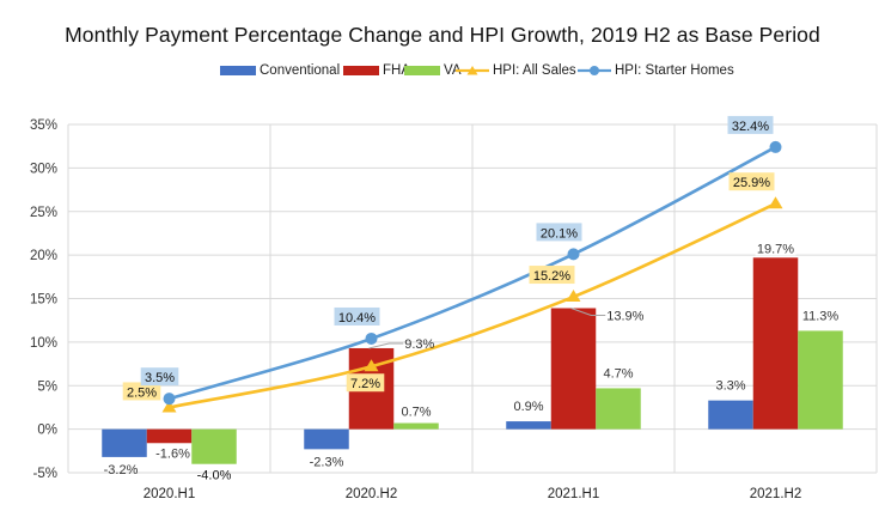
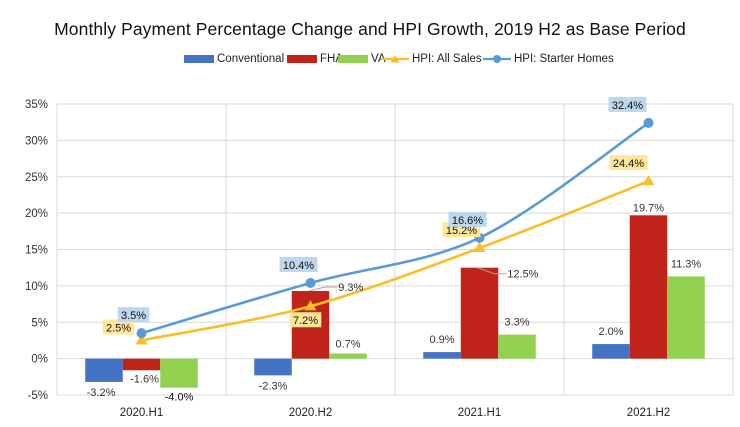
FHA/2021.H1: 13.9% -> 12.5%
VA/2021.H1: 4.7% -> 3.3%
HPI: Starter Homes/2021.H1: 20.1% -> 16.6%
Conventional/2021.H2: 3.3% -> 2.0%
HPI: All Sales/2021.H2: 25.9% -> 24.4%
